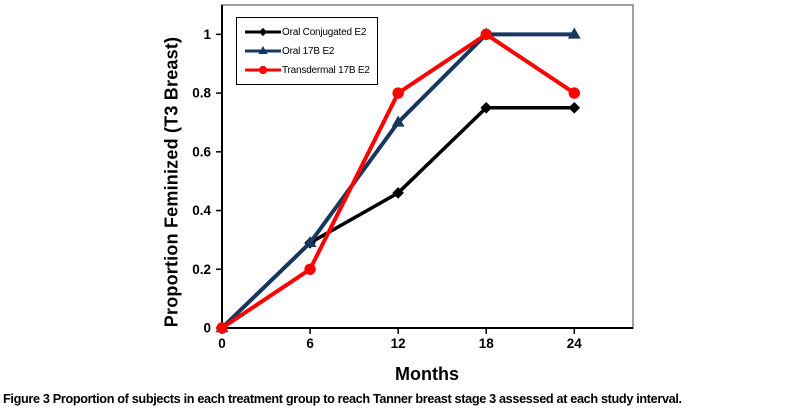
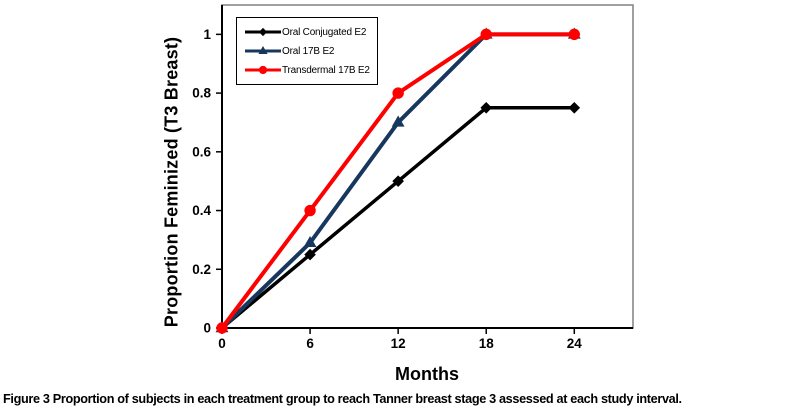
Oral Conjugated E2/6: 0.29 -> 0.25
Transdermal 17B E2/6: 0.2 -> 0.4
Oral Conjugated E2/12: 0.46 -> 0.50
Transdermal 17B E2/24: 0.8 -> 1.0
